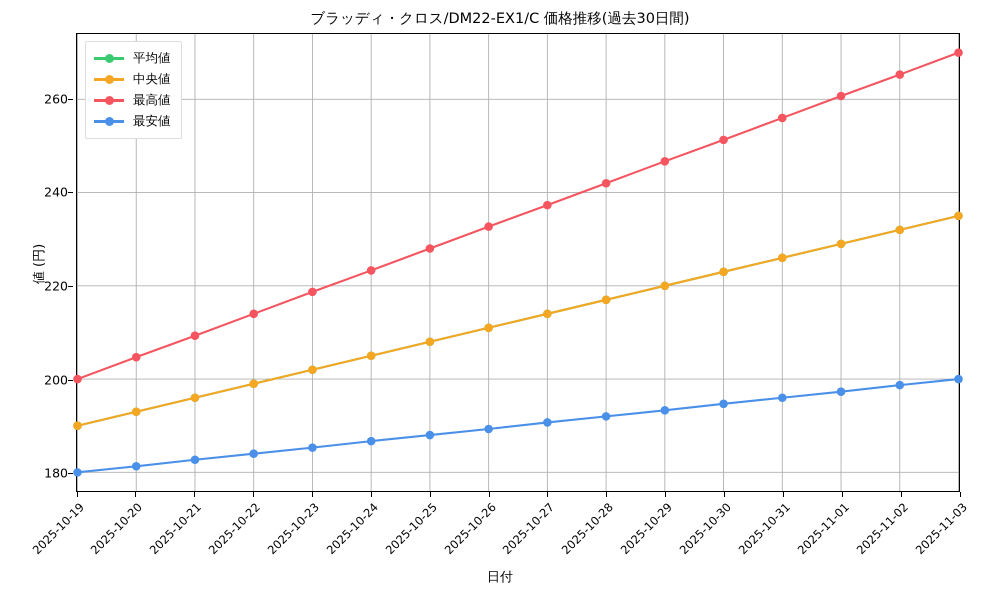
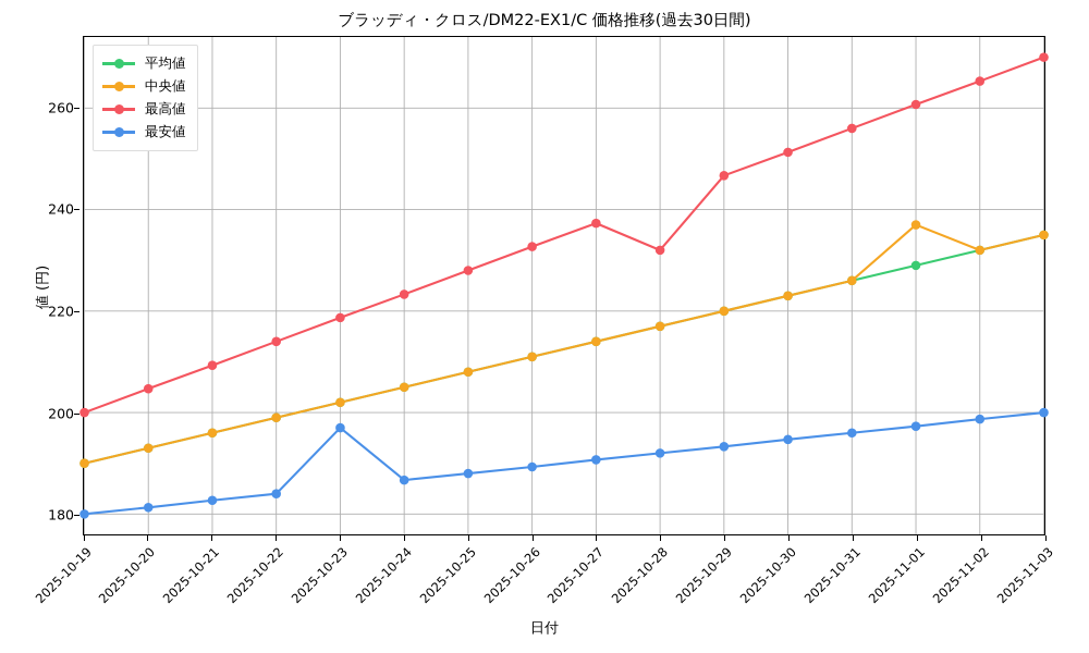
最安値/2025-10-23: 185 -> 197
最高値/2025-10-28: 242 -> 232
中央値/2025-11-01: 229 -> 237
